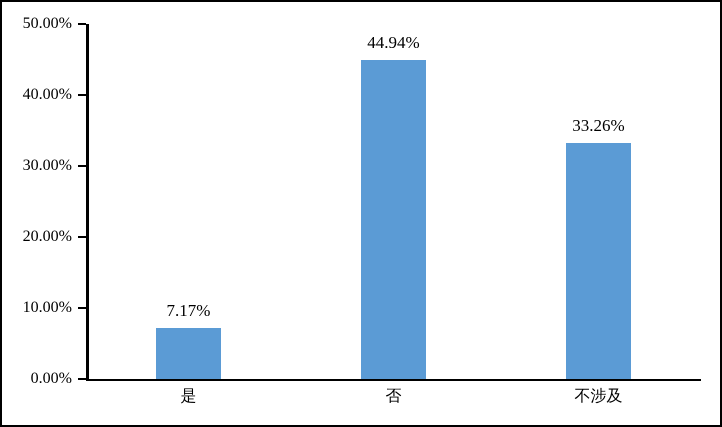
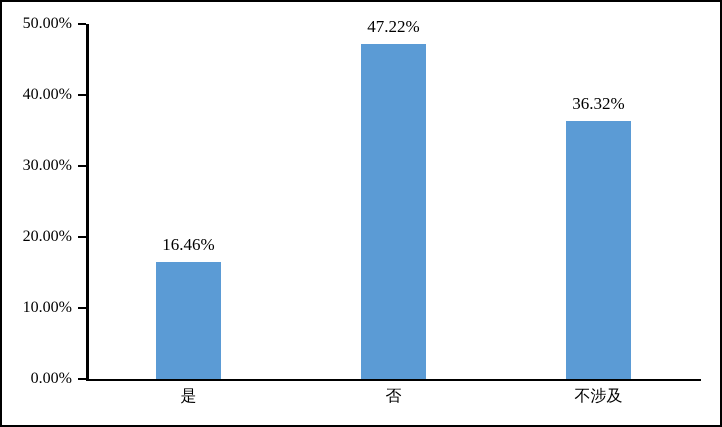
是: 7.17% -> 16.46%
否: 44.94% -> 47.22%
不涉及: 33.26% -> 36.32%
